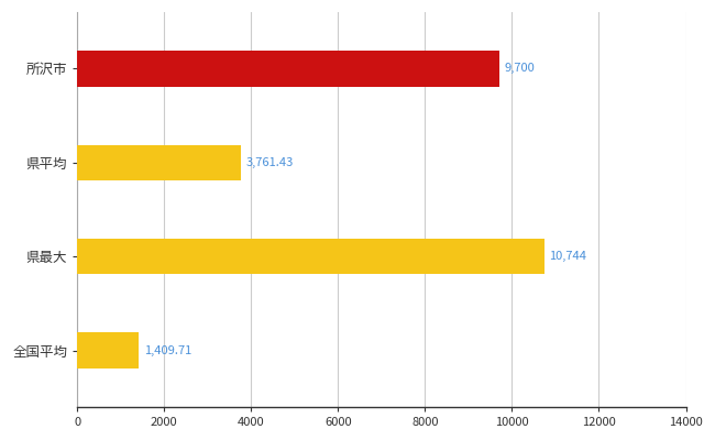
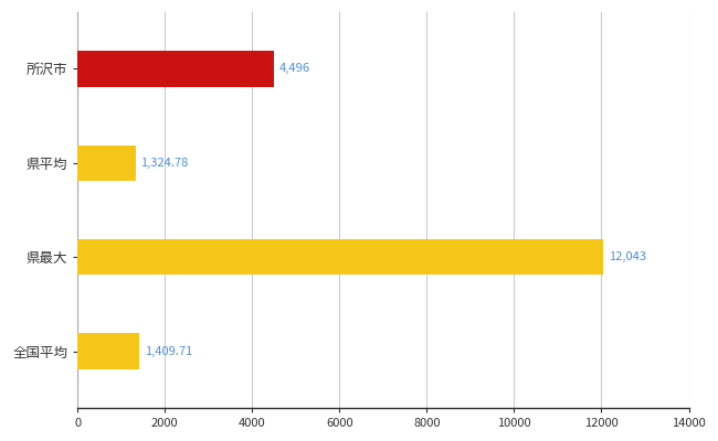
所沢市: 9,700 -> 4,496
県平均: 3,761.43 -> 1,324.78
県最大: 10,744 -> 12,043
